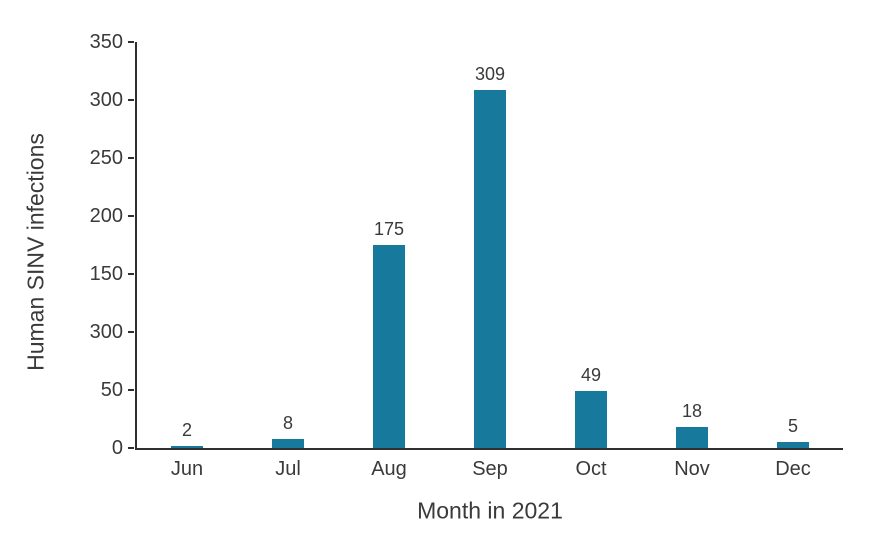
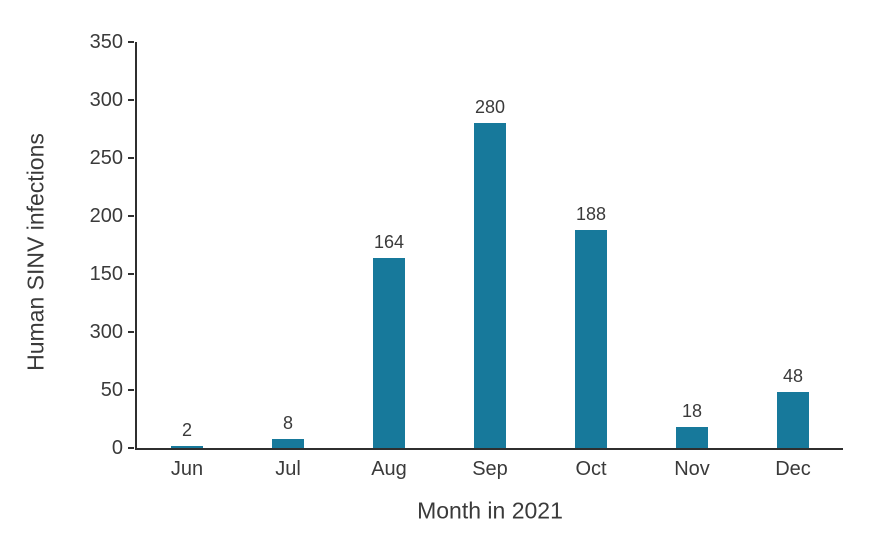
Aug: 175 -> 164
Sep: 309 -> 280
Oct: 49 -> 188
Dec: 5 -> 48
